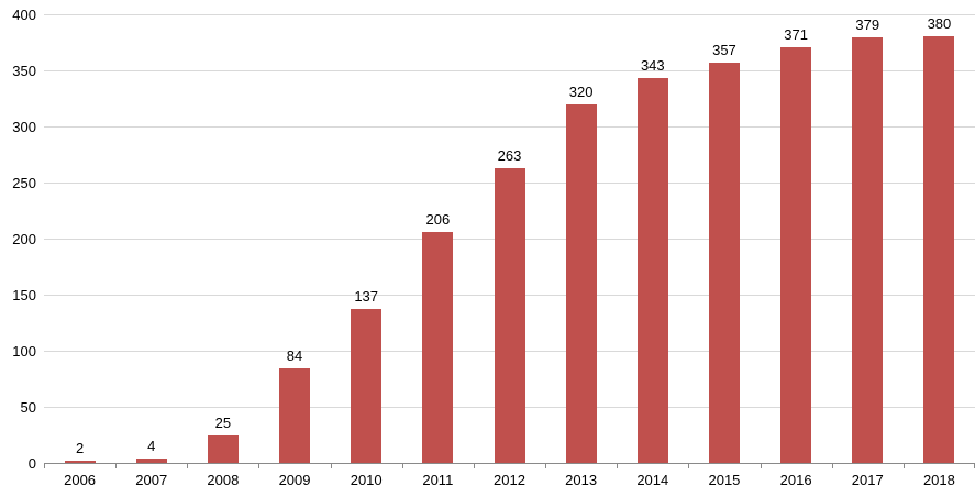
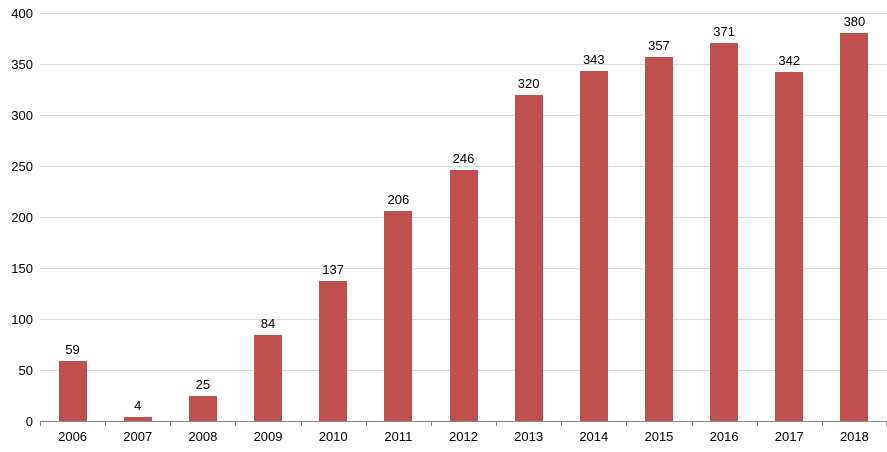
2006: 2 -> 59
2012: 263 -> 246
2017: 379 -> 342
